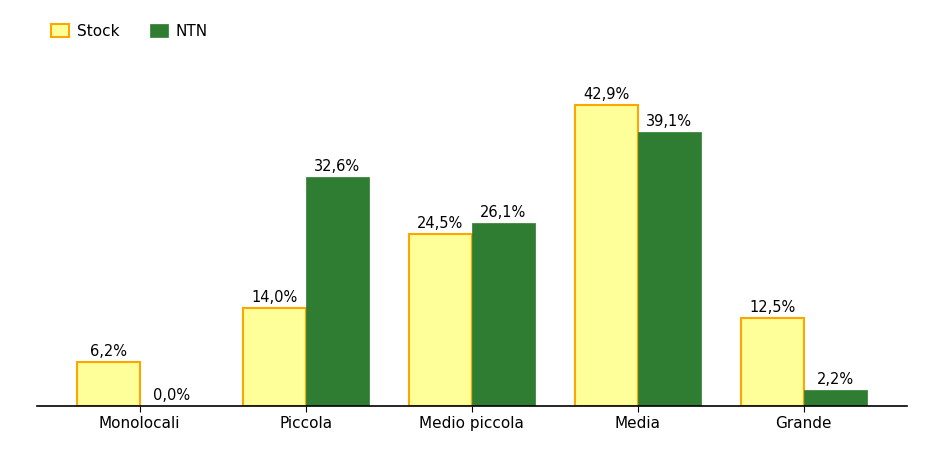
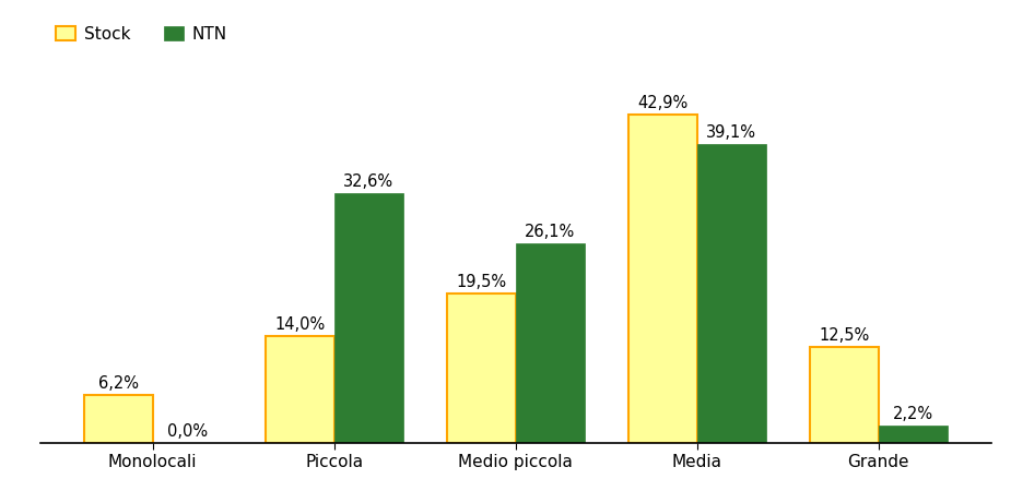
Stock/Medio piccola: 24,5% -> 19,5%
